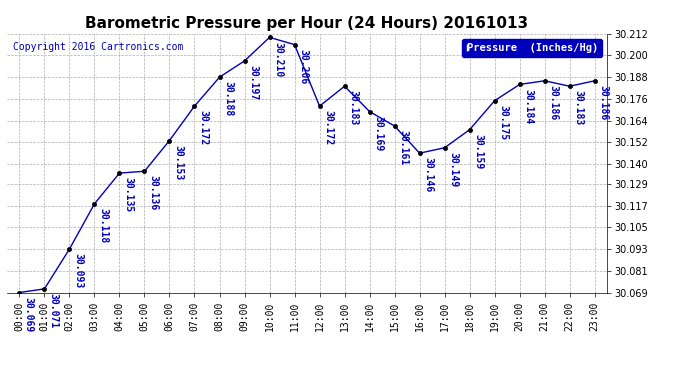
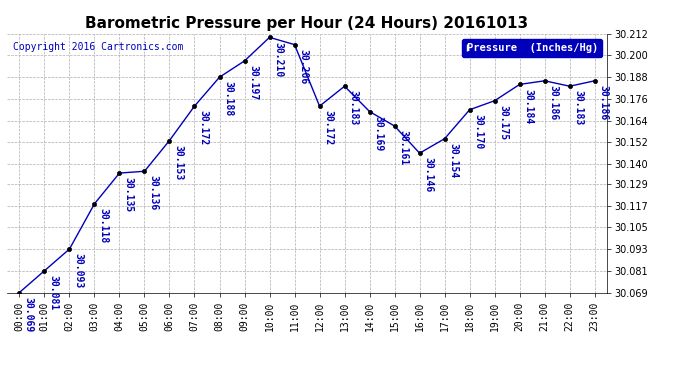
01:00: 30.071 -> 30.081
17:00: 30.149 -> 30.154
18:00: 30.159 -> 30.170
